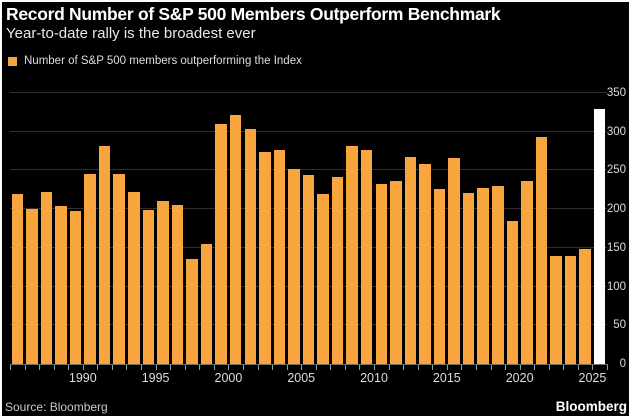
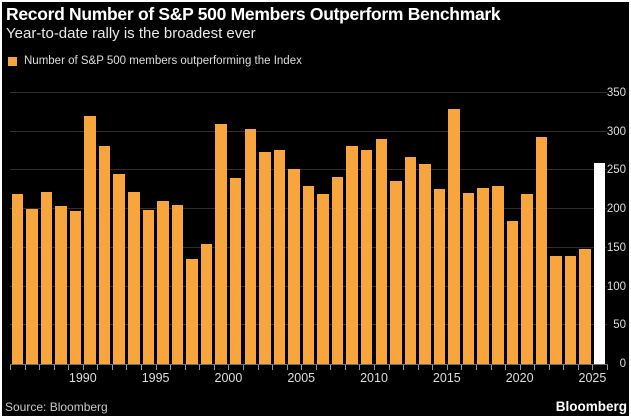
1990: 240 -> 320
2000: 320 -> 240
2005: 240 -> 230
2010: 230 -> 290
2015: 270 -> 330
2020: 240 -> 220
2025: 330 -> 260
